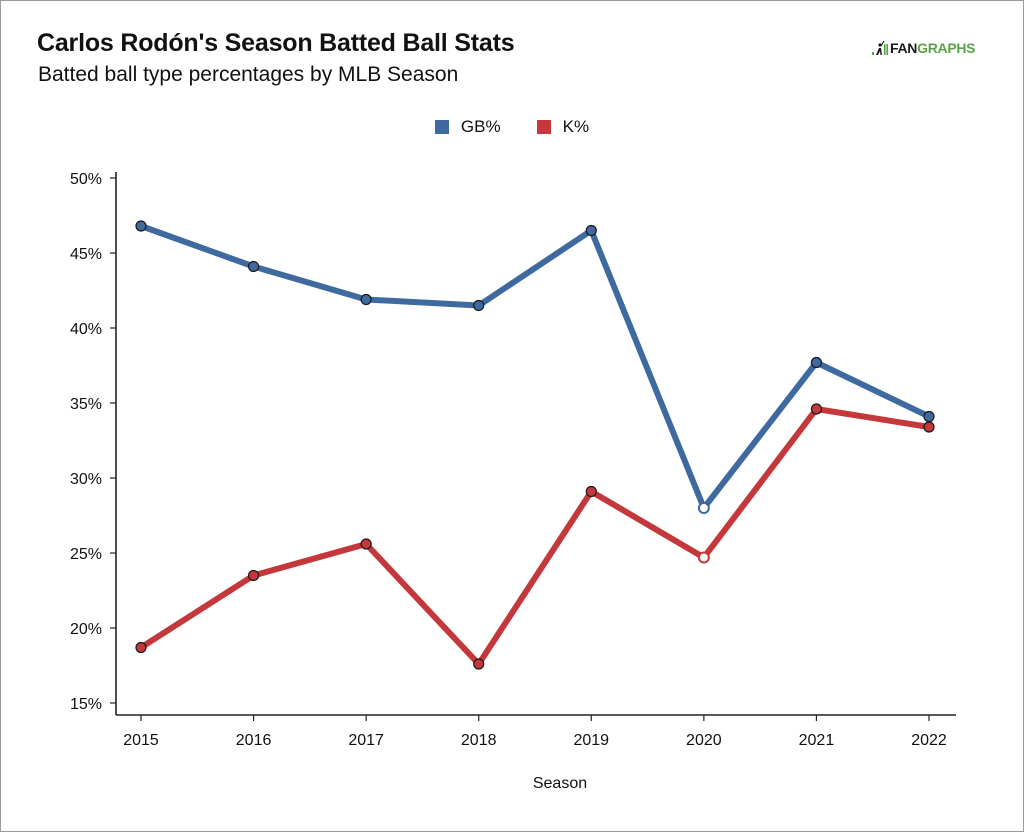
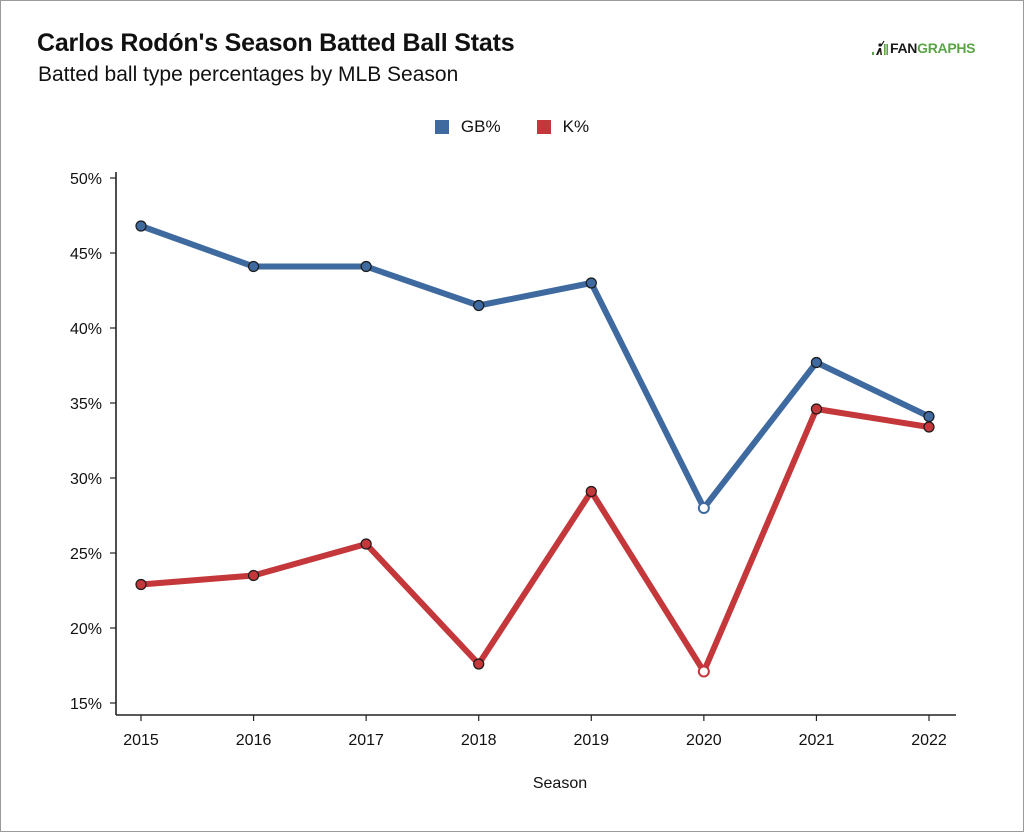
K%/2015: 18.7% -> 22.9%
GB%/2017: 41.9% -> 44.1%
GB%/2019: 46.5% -> 43.0%
K%/2020: 24.7% -> 17.1%
